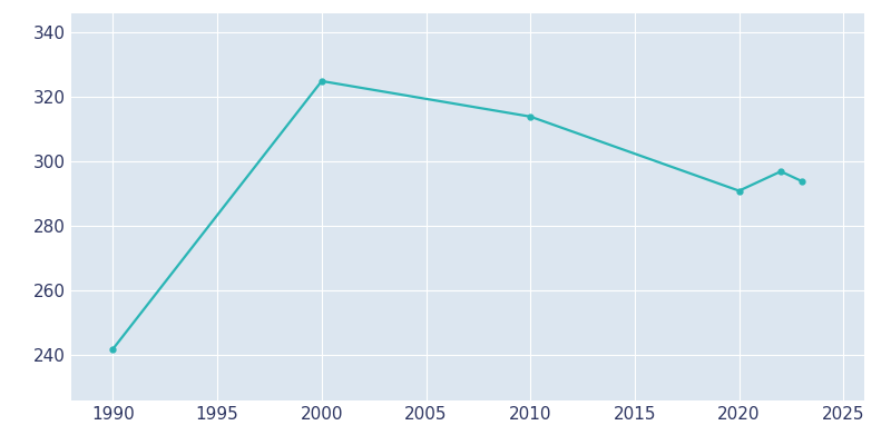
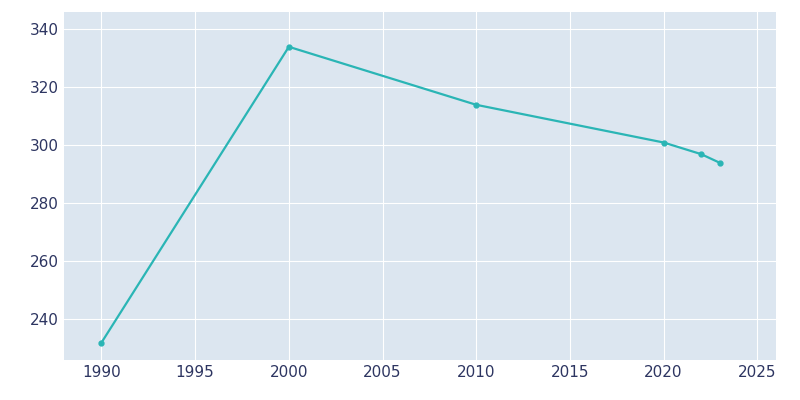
1990: 242 -> 232
2000: 325 -> 334
2020: 291 -> 301
